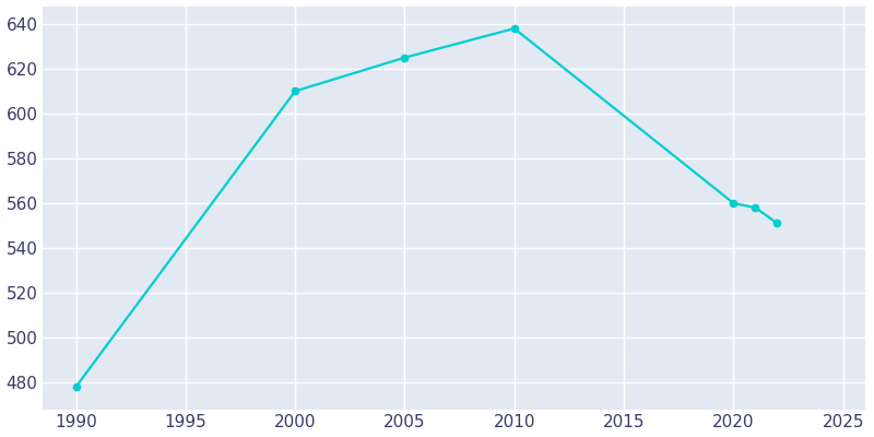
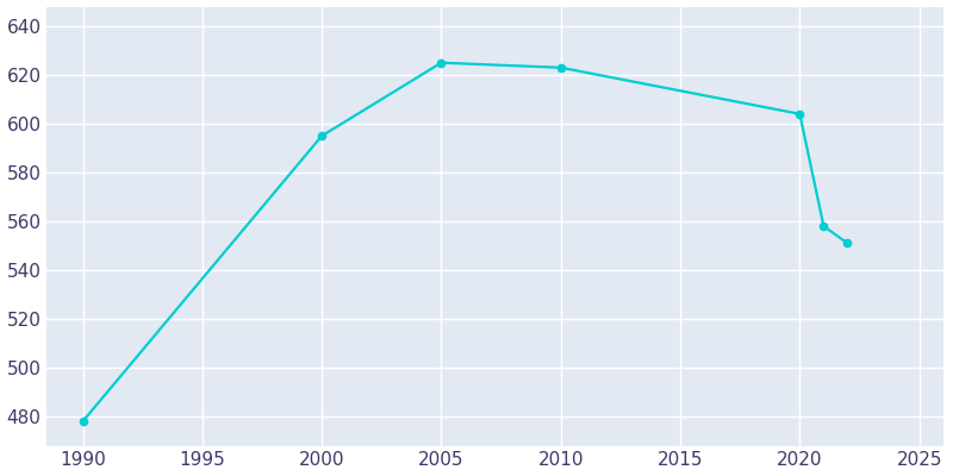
2000: 610 -> 595
2010: 638 -> 623
2020: 560 -> 604
